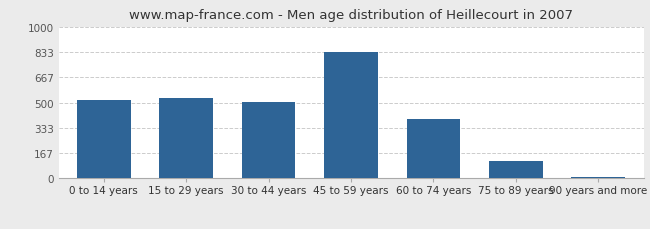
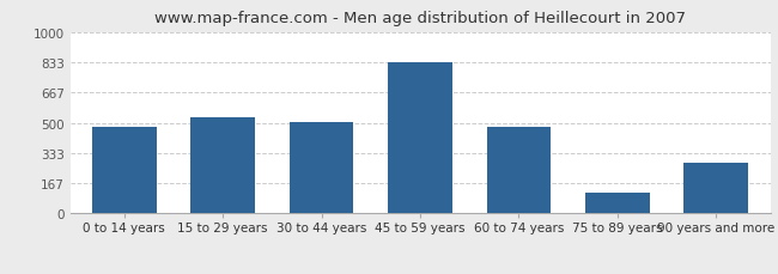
0 to 14 years: 520 -> 480
60 to 74 years: 390 -> 480
90 years and more: 10 -> 280
